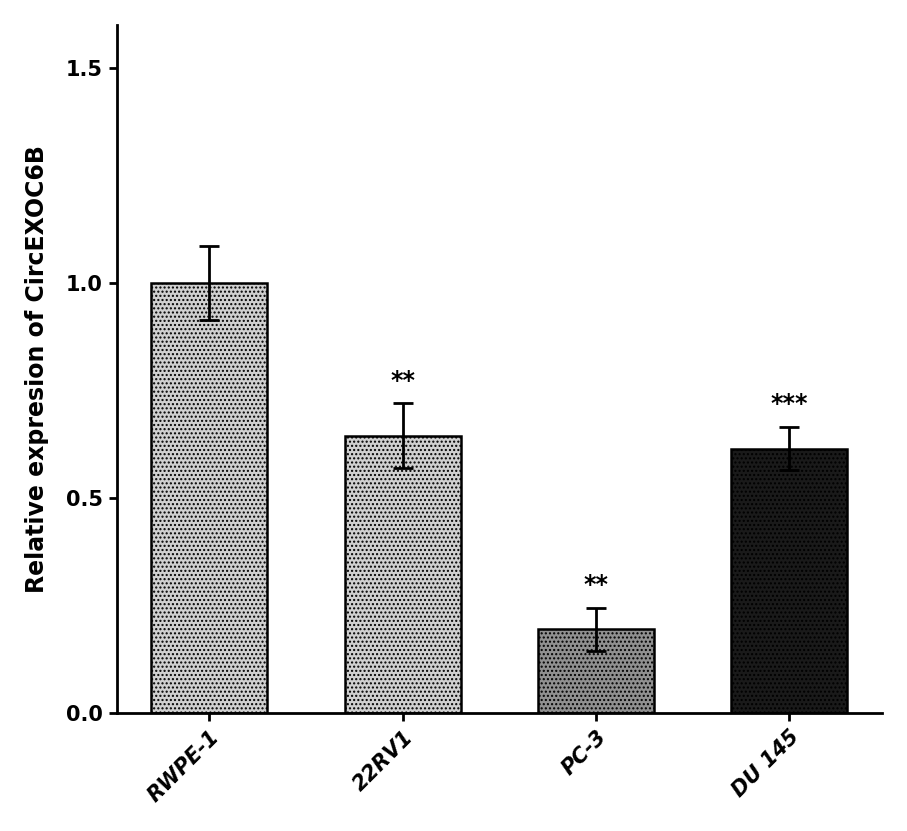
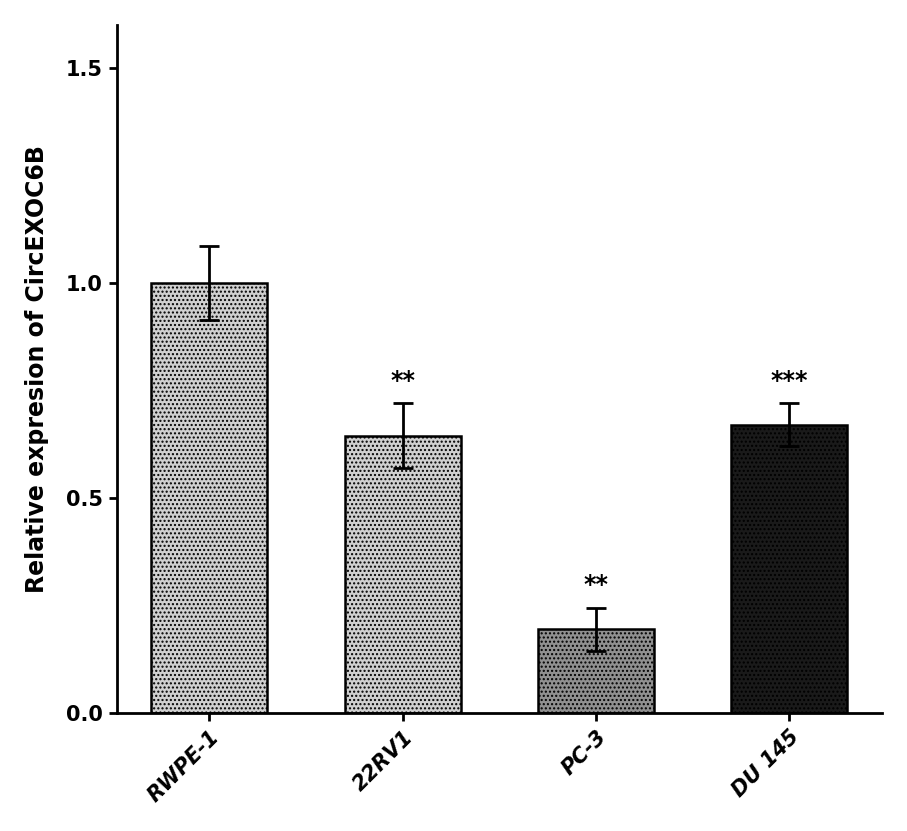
DU 145: 0.615 -> 0.670
